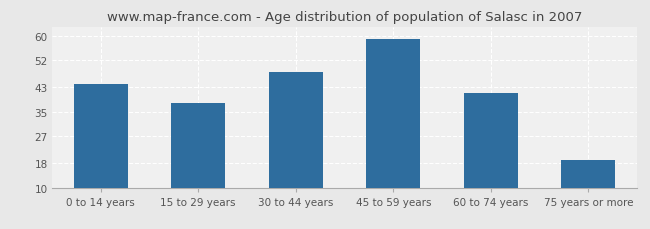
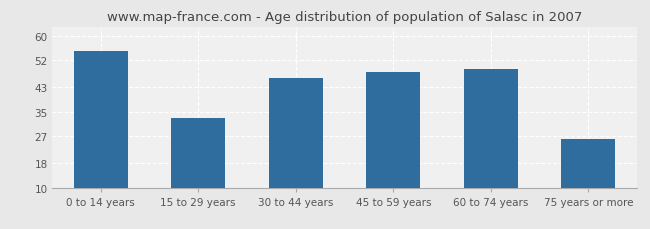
0 to 14 years: 44 -> 55
15 to 29 years: 38 -> 33
30 to 44 years: 48 -> 46
45 to 59 years: 59 -> 48
60 to 74 years: 41 -> 49
75 years or more: 19 -> 26
